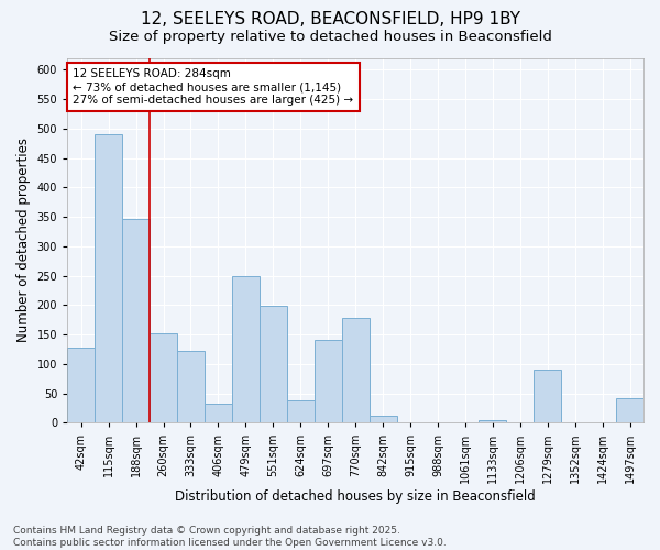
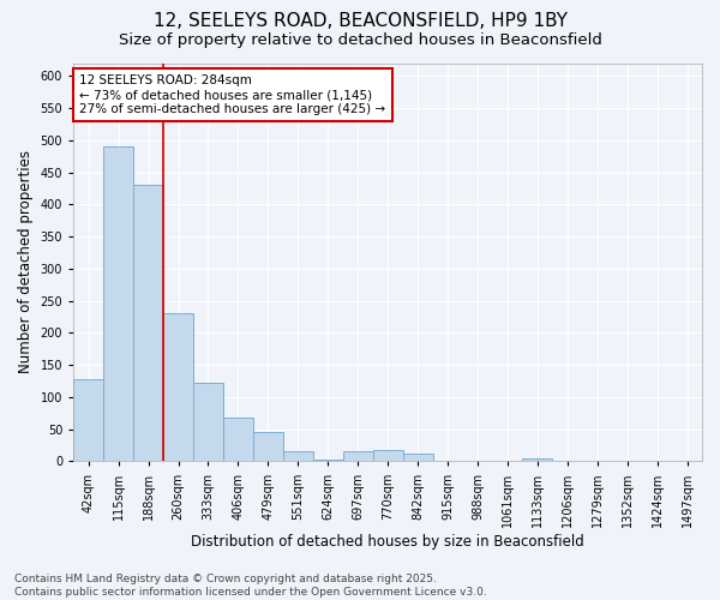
188sqm: 346 -> 430
260sqm: 152 -> 230
406sqm: 32 -> 68
479sqm: 250 -> 45
551sqm: 198 -> 15
624sqm: 38 -> 2
697sqm: 140 -> 16
770sqm: 178 -> 18
1279sqm: 90 -> 1
1497sqm: 42 -> 1
